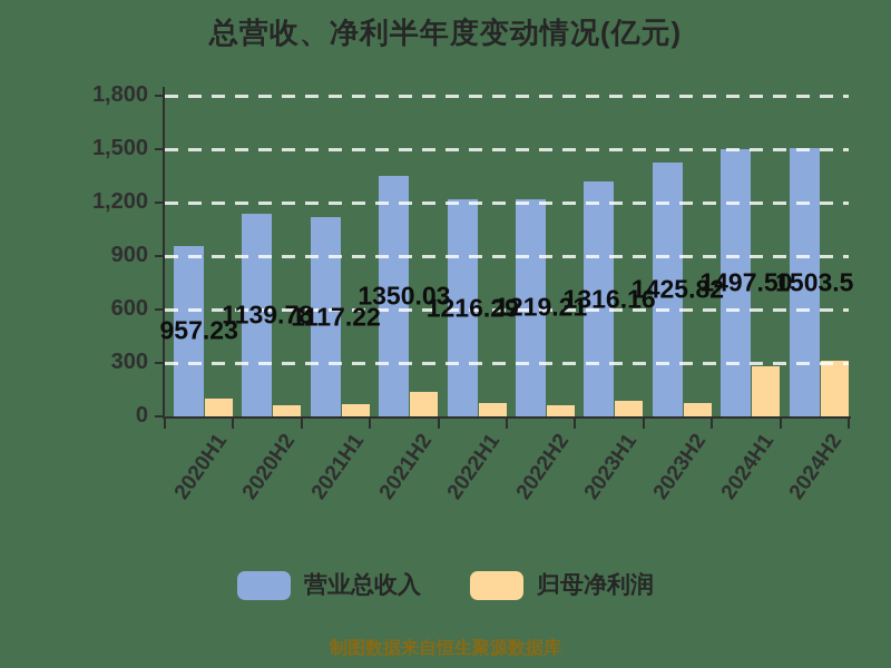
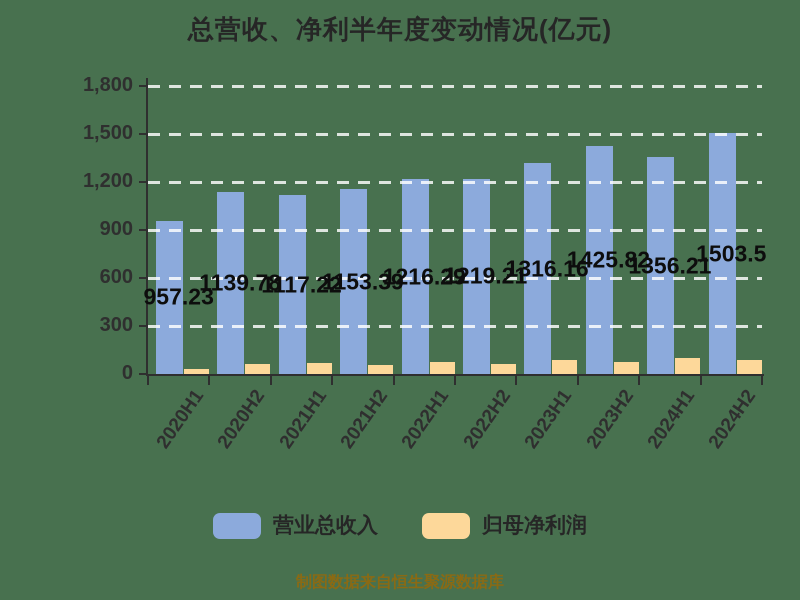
归母净利润/2020H1: 100 -> 30
营业总收入/2021H2: 1350.03 -> 1153.39
归母净利润/2021H2: 140 -> 60
营业总收入/2024H1: 1497.50 -> 1356.21
归母净利润/2024H1: 280 -> 100
归母净利润/2024H2: 310 -> 90
